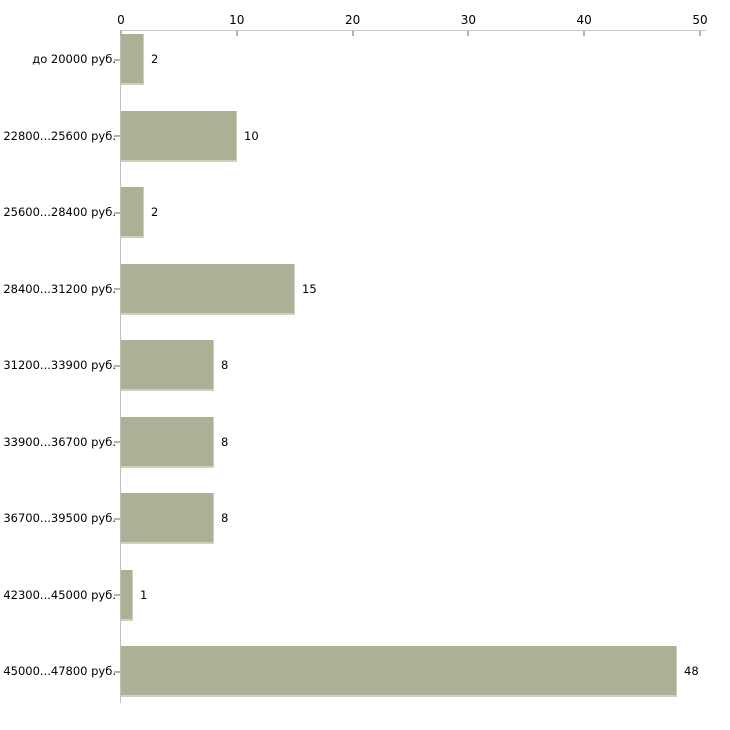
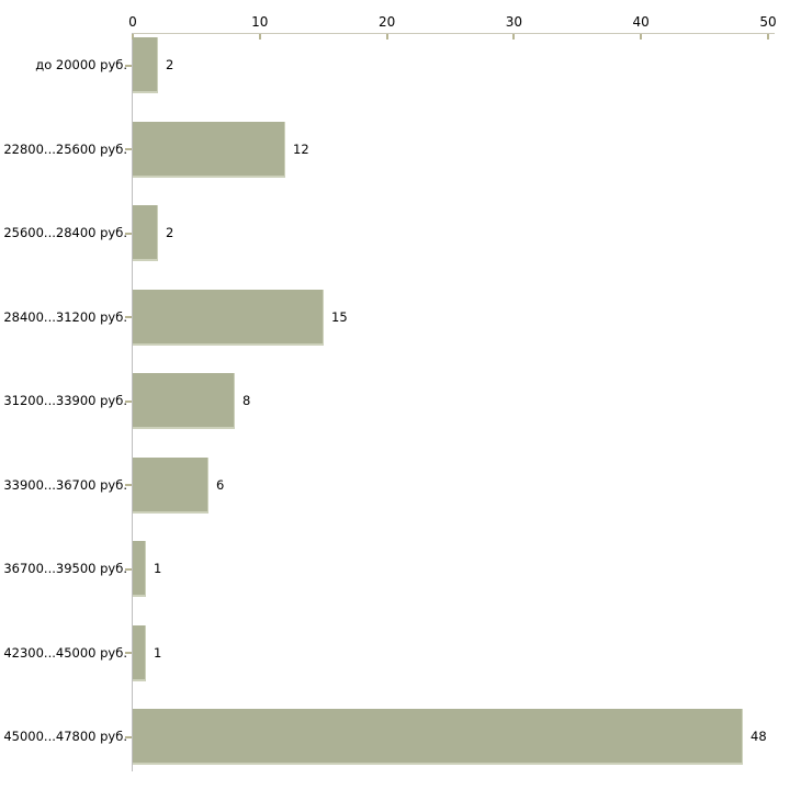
22800...25600 руб.: 10 -> 12
33900...36700 руб.: 8 -> 6
36700...39500 руб.: 8 -> 1
